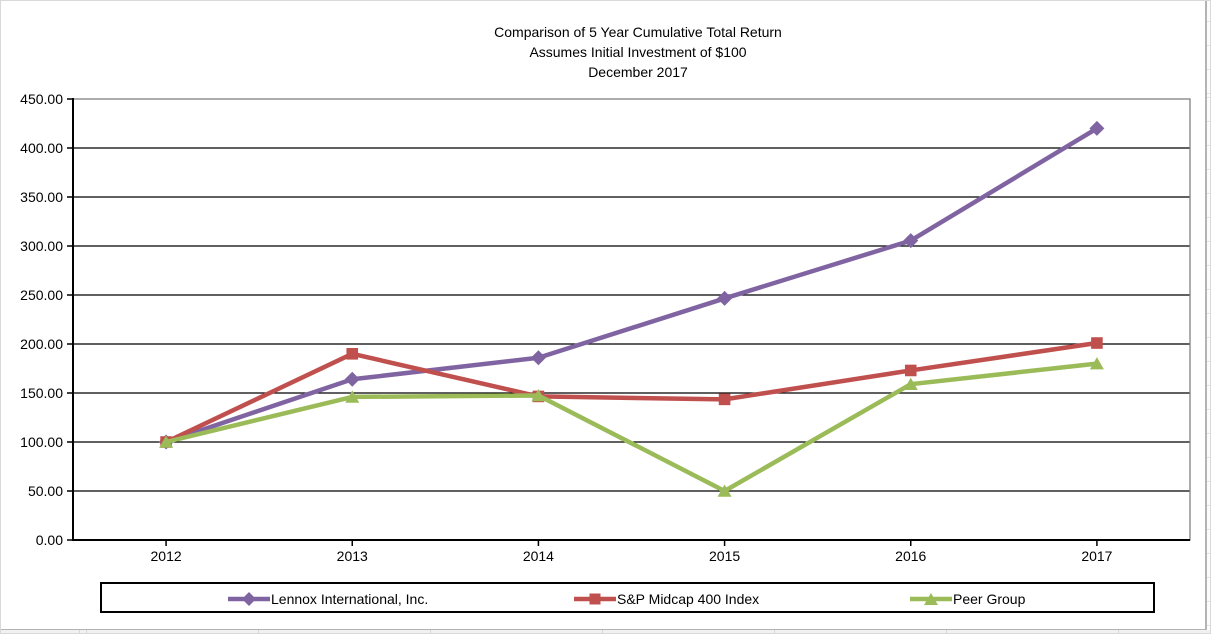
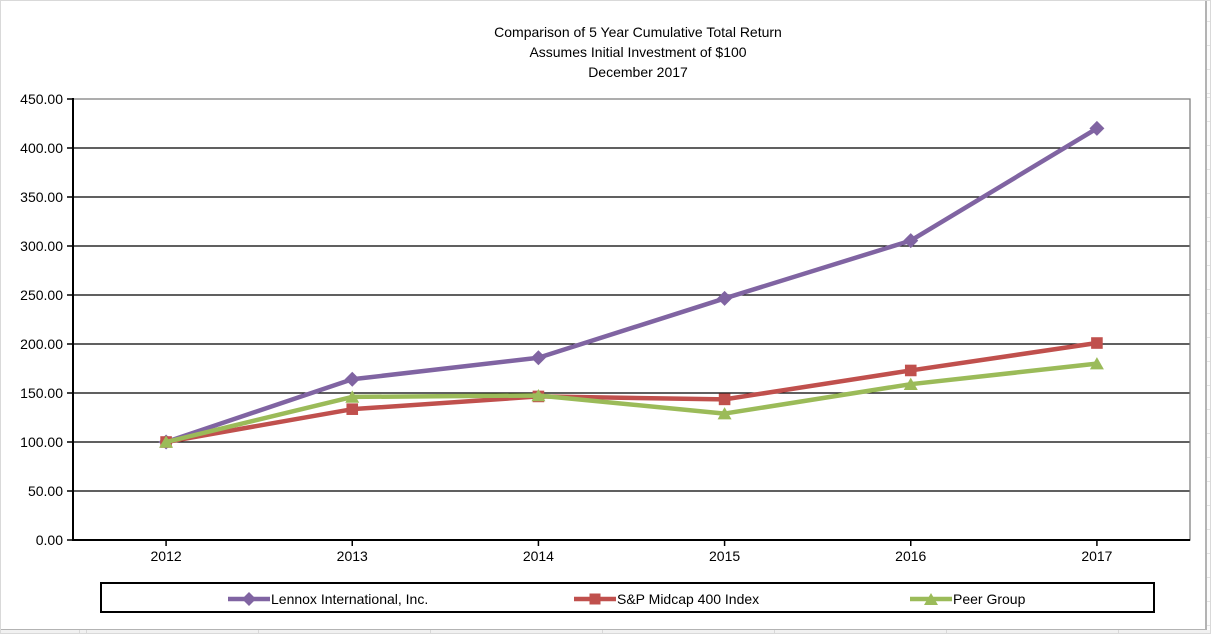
S&P Midcap 400 Index/2013: 190 -> 130
Peer Group/2015: 50 -> 130
